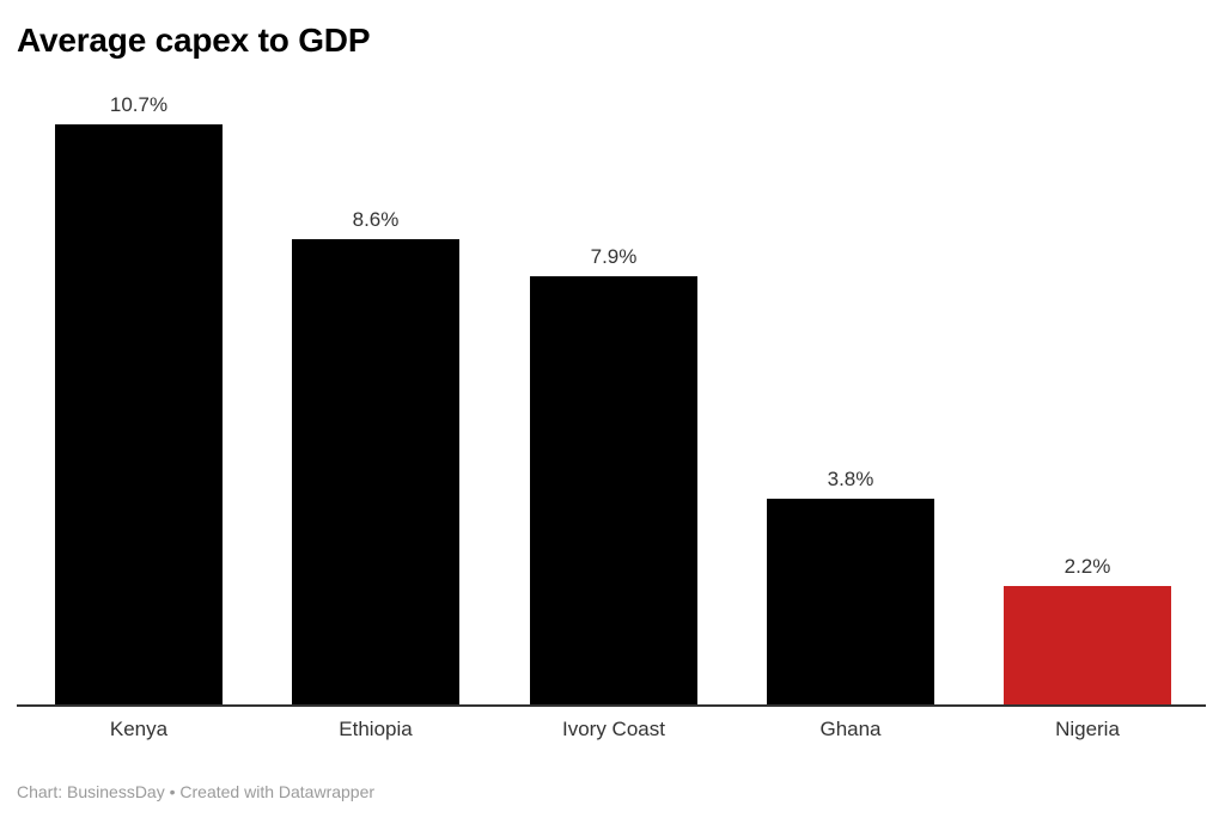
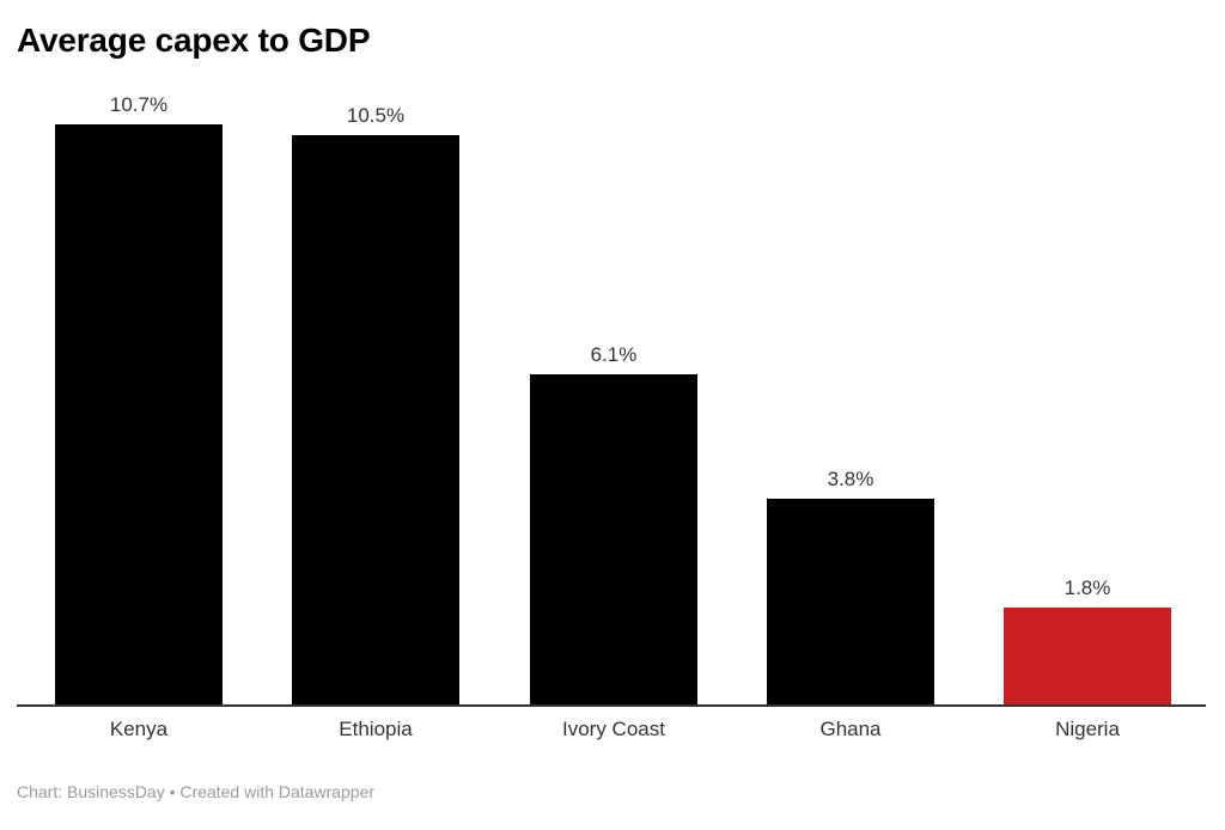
Ethiopia: 8.6% -> 10.5%
Ivory Coast: 7.9% -> 6.1%
Nigeria: 2.2% -> 1.8%
